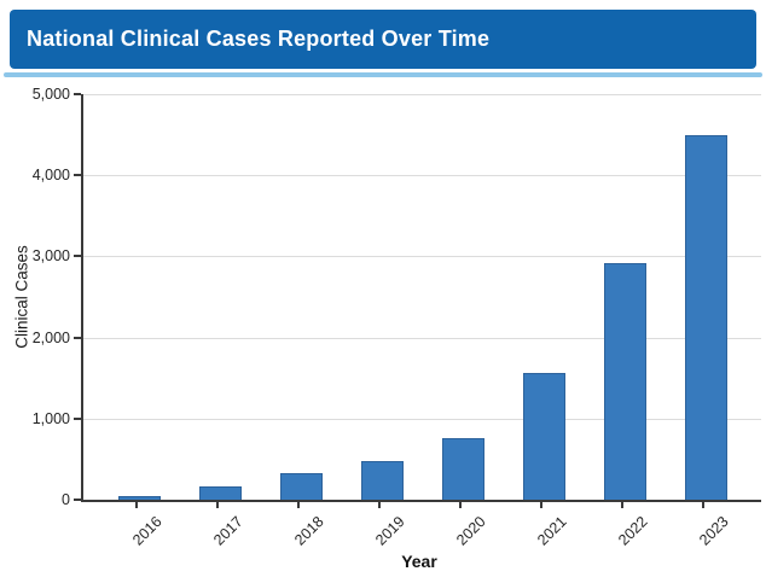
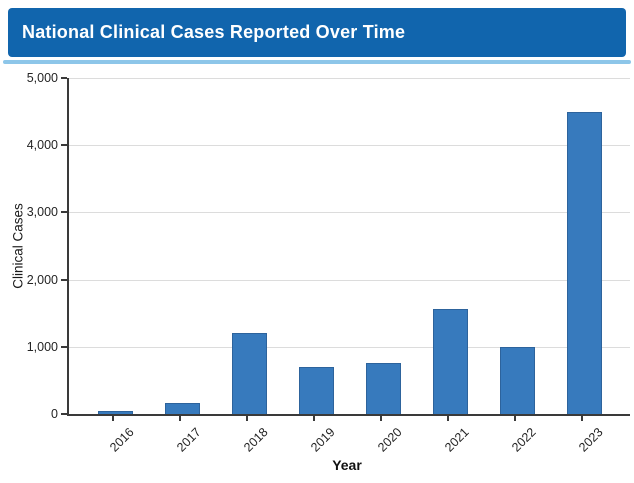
2018: 300 -> 1200
2019: 500 -> 700
2022: 2900 -> 1000
